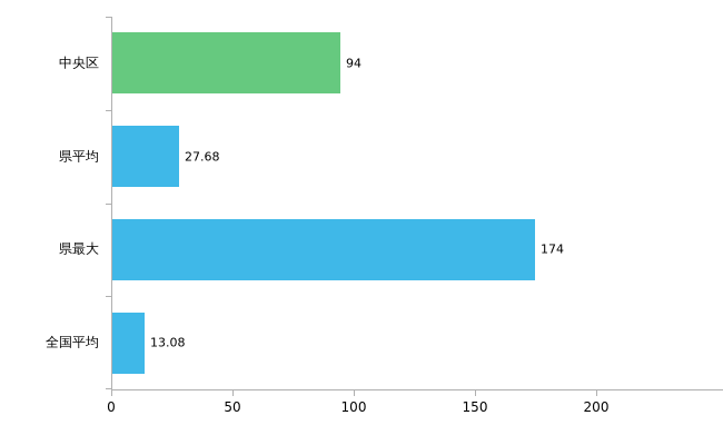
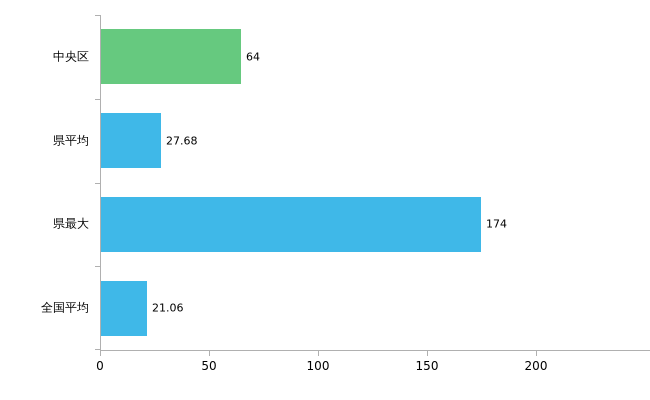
中央区: 94 -> 64
全国平均: 13.08 -> 21.06
